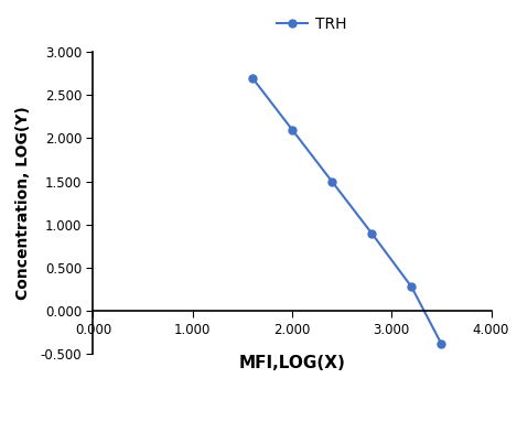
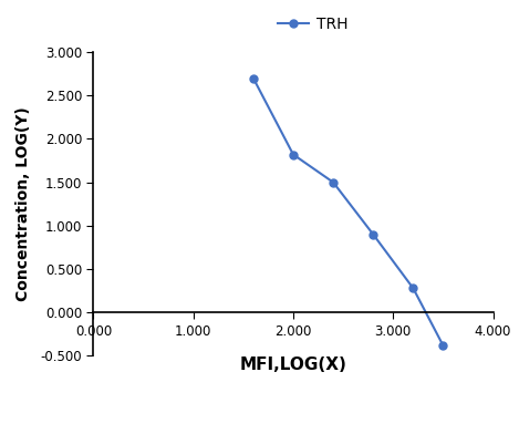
2.000: 2.10 -> 1.82
